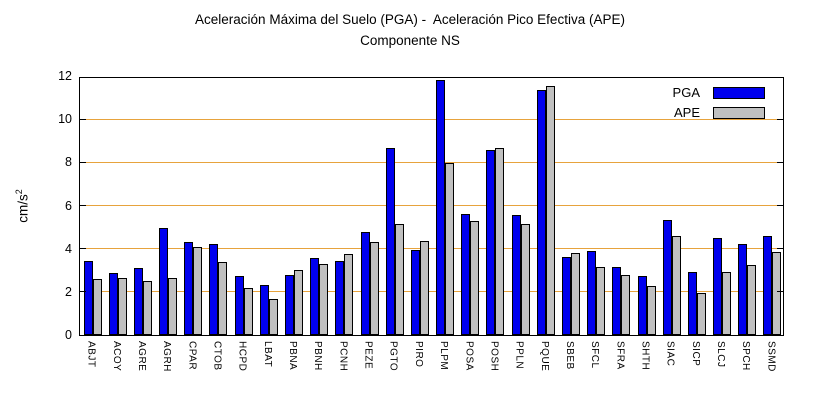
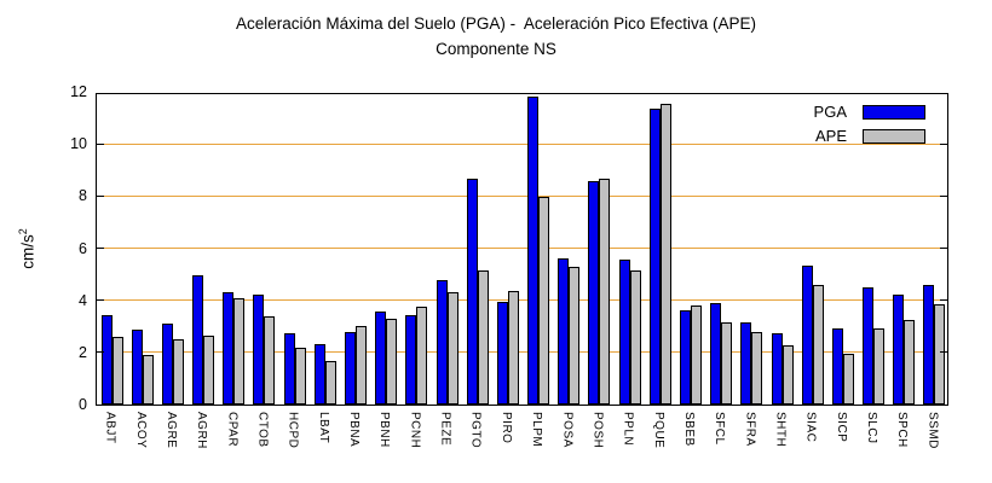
APE/ACOY: 2.6 -> 1.9
